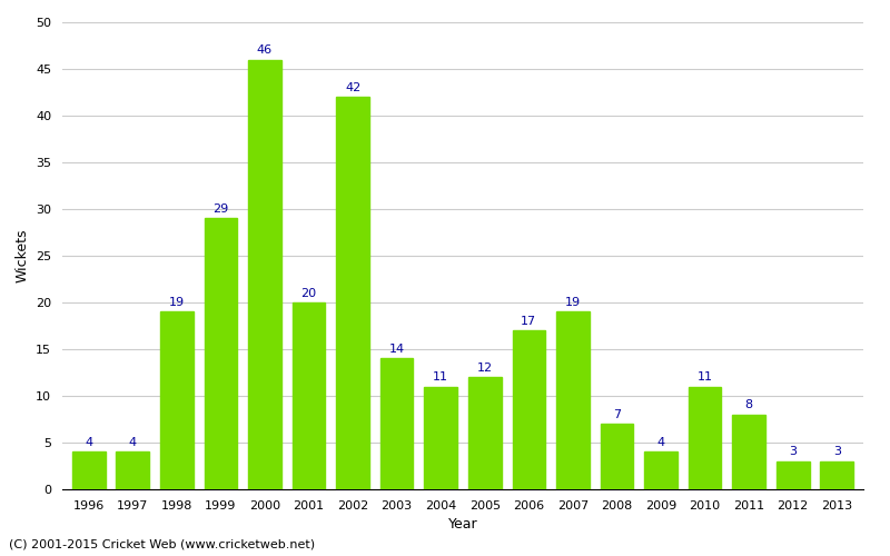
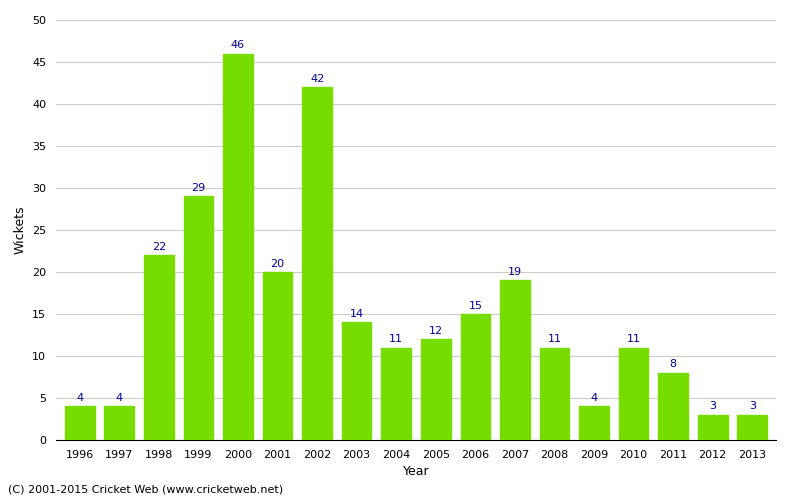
1998: 19 -> 22
2006: 17 -> 15
2008: 7 -> 11
